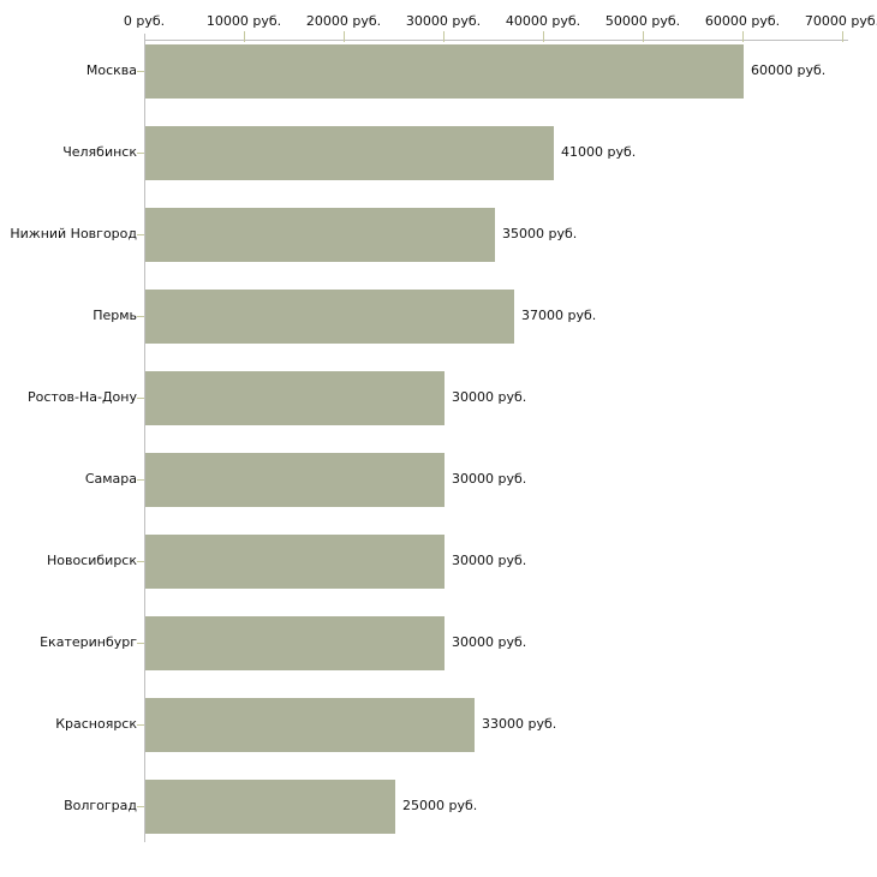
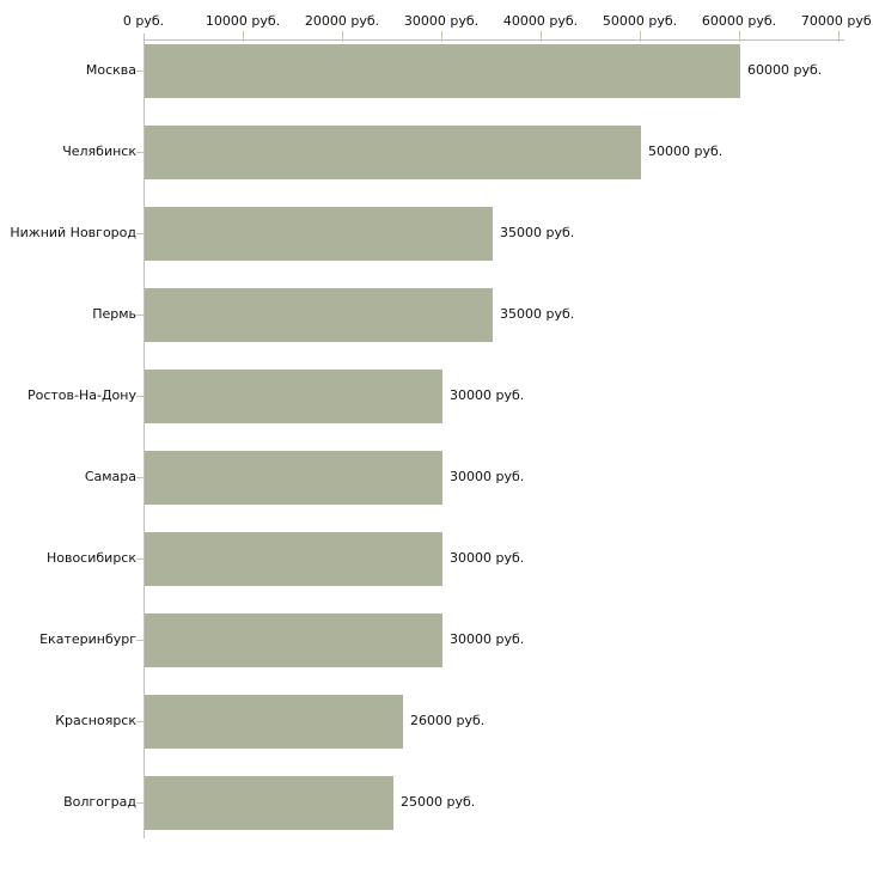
Челябинск: 41000 -> 50000
Пермь: 37000 -> 35000
Красноярск: 33000 -> 26000
